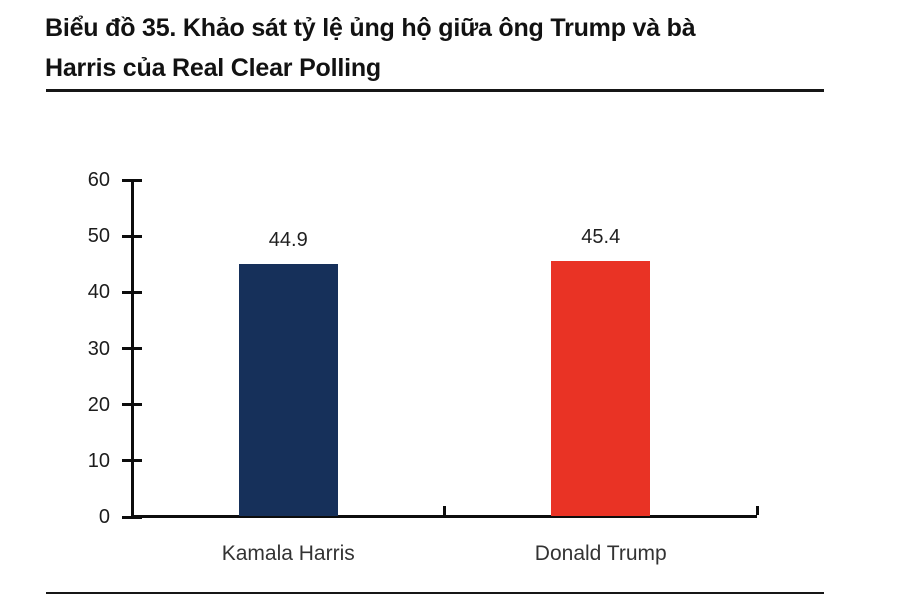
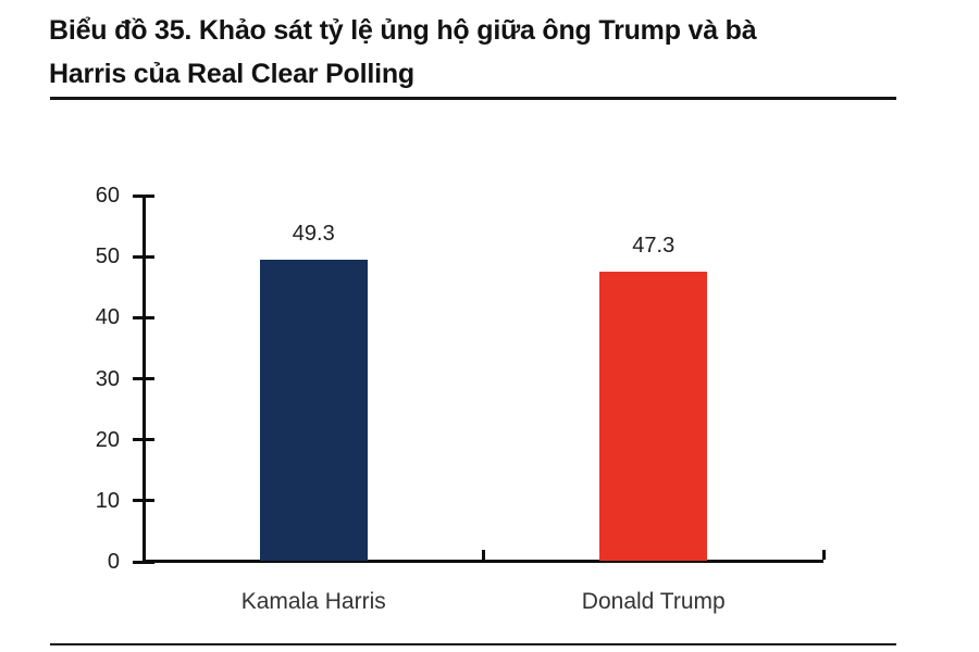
Kamala Harris: 44.9 -> 49.3
Donald Trump: 45.4 -> 47.3
